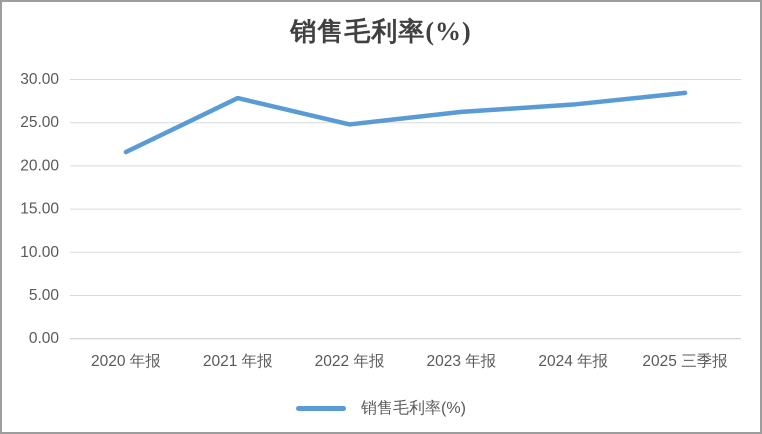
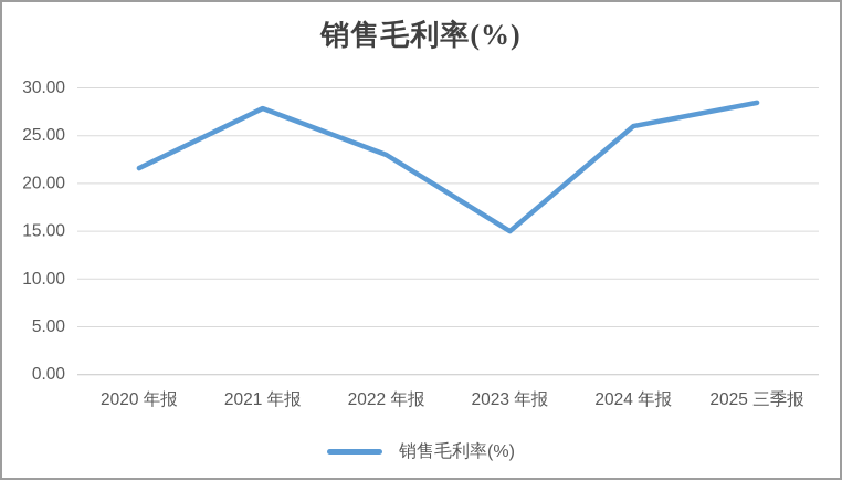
2022 年报: 25 -> 23
2023 年报: 26 -> 15
2024 年报: 27 -> 26
